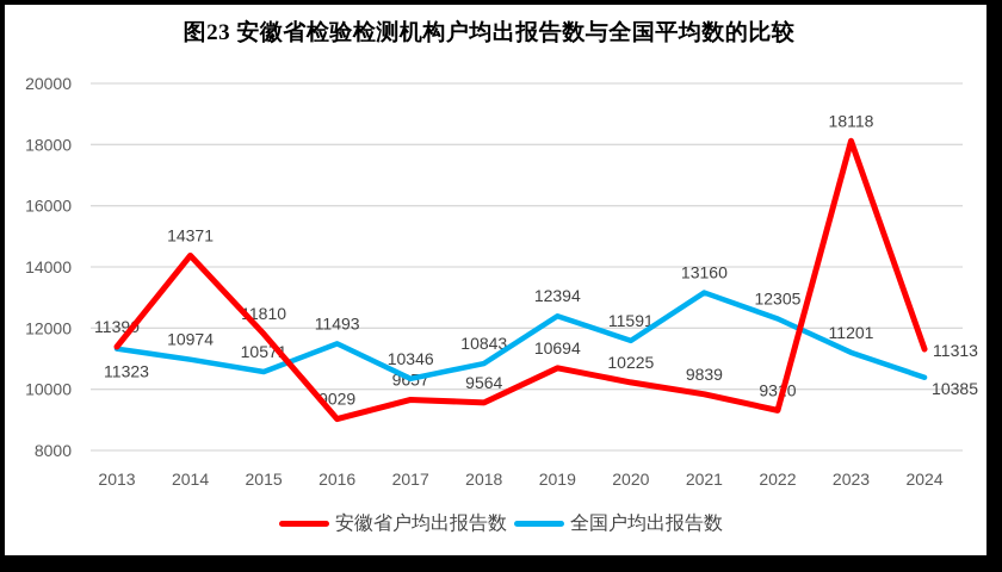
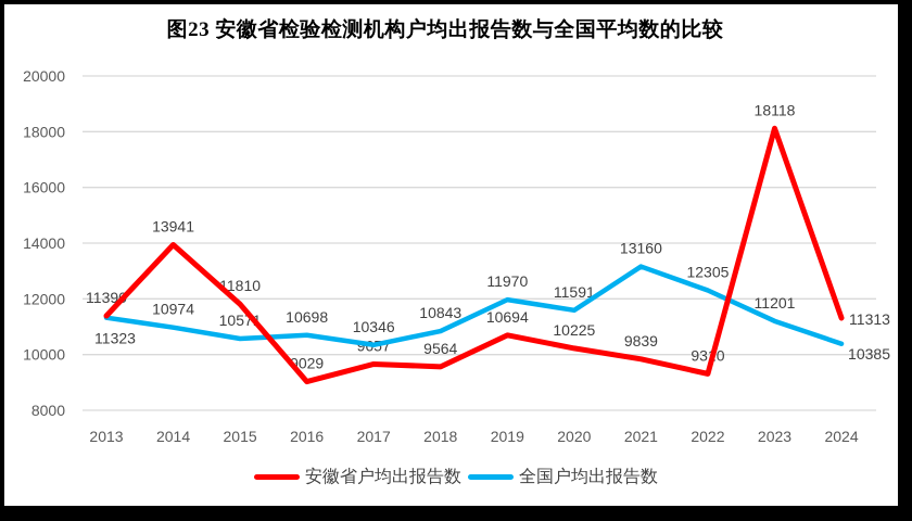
安徽省户均出报告数/2014: 14371 -> 13941
全国户均出报告数/2016: 11493 -> 10698
全国户均出报告数/2019: 12394 -> 11970
